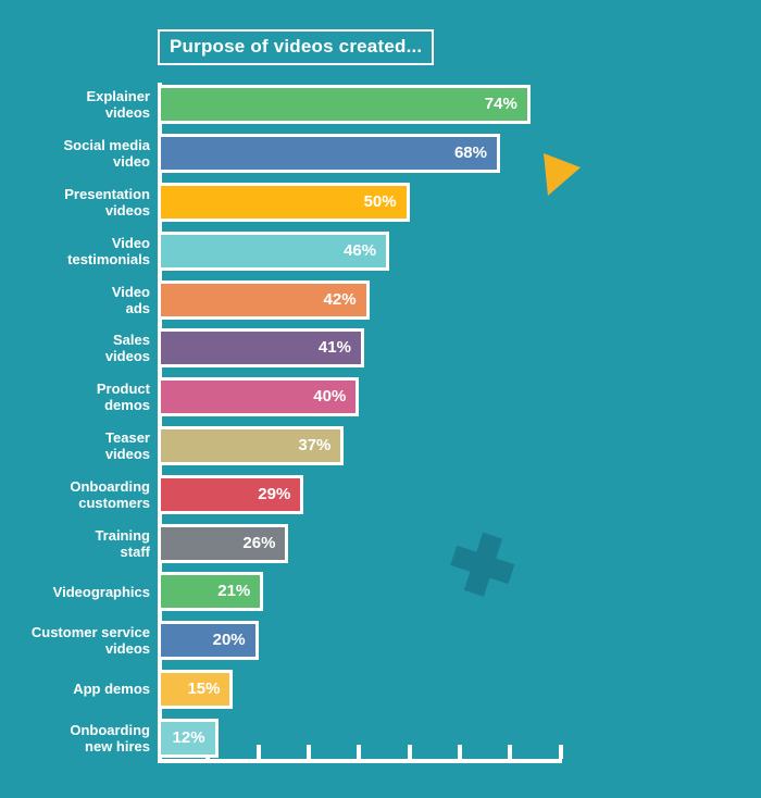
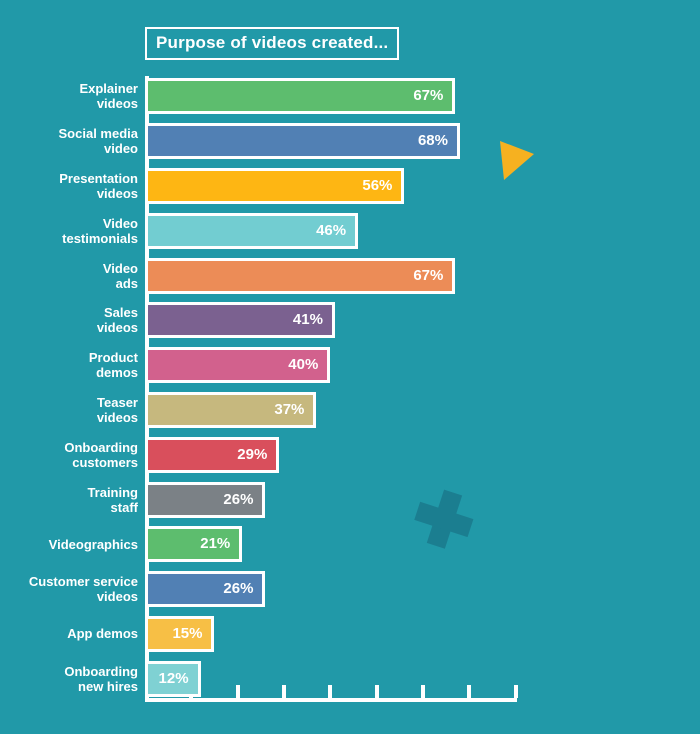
Explainer videos: 74% -> 67%
Presentation videos: 50% -> 56%
Video ads: 42% -> 67%
Customer service videos: 20% -> 26%
